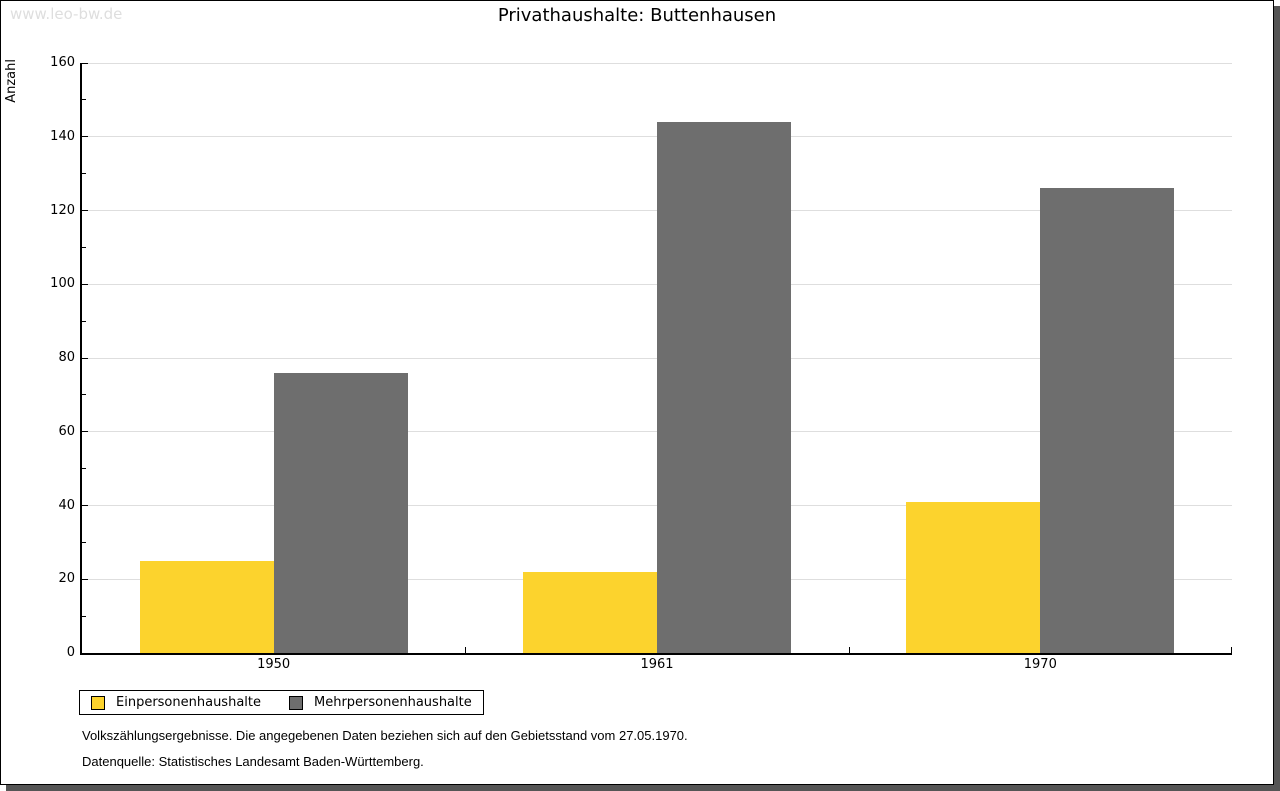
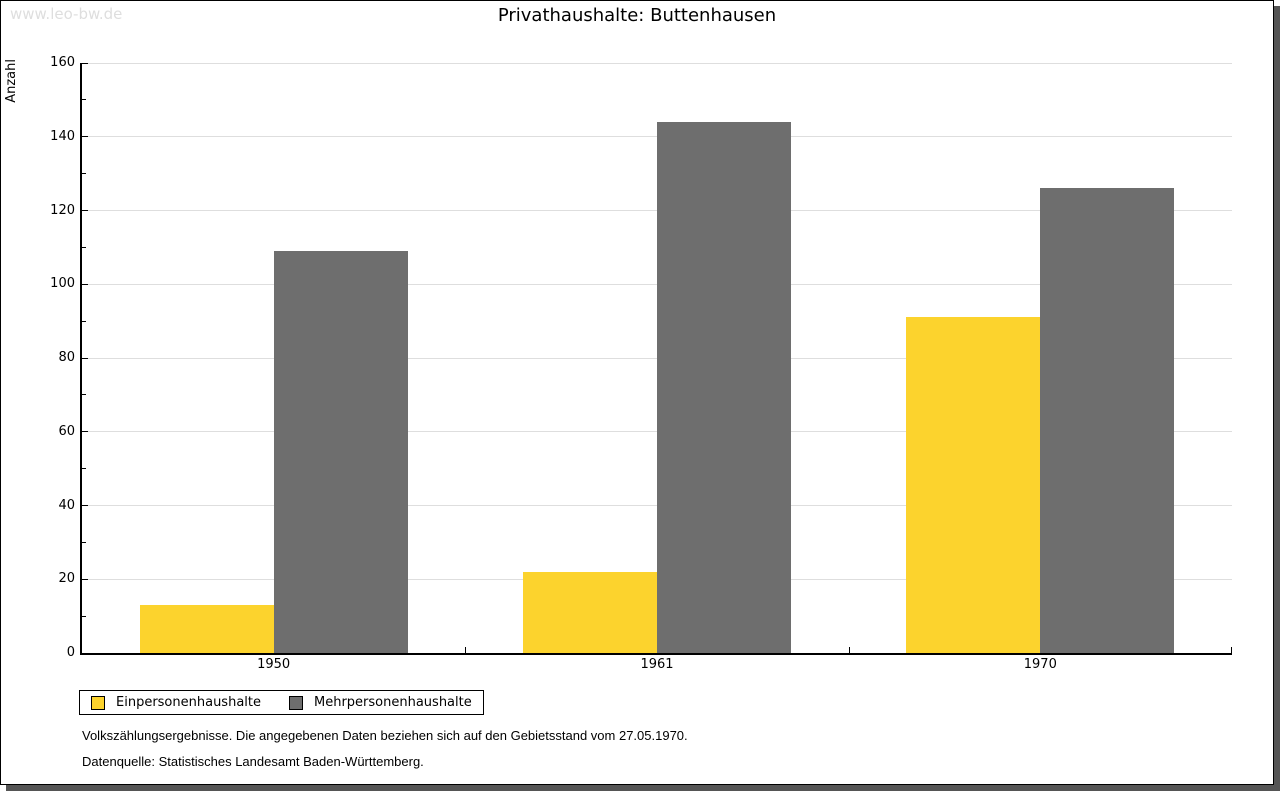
Einpersonenhaushalte/1950: 25 -> 13
Mehrpersonenhaushalte/1950: 76 -> 109
Einpersonenhaushalte/1970: 41 -> 91
